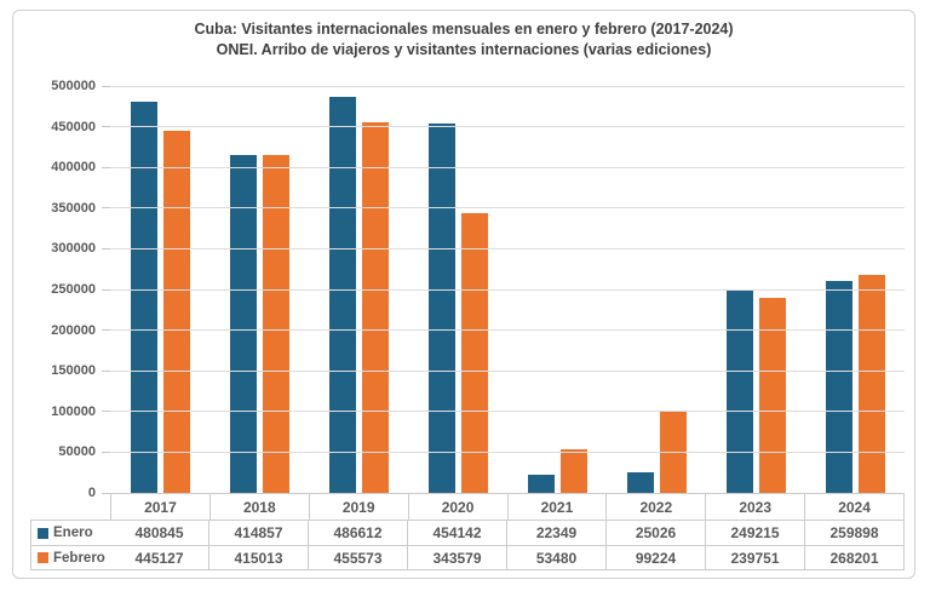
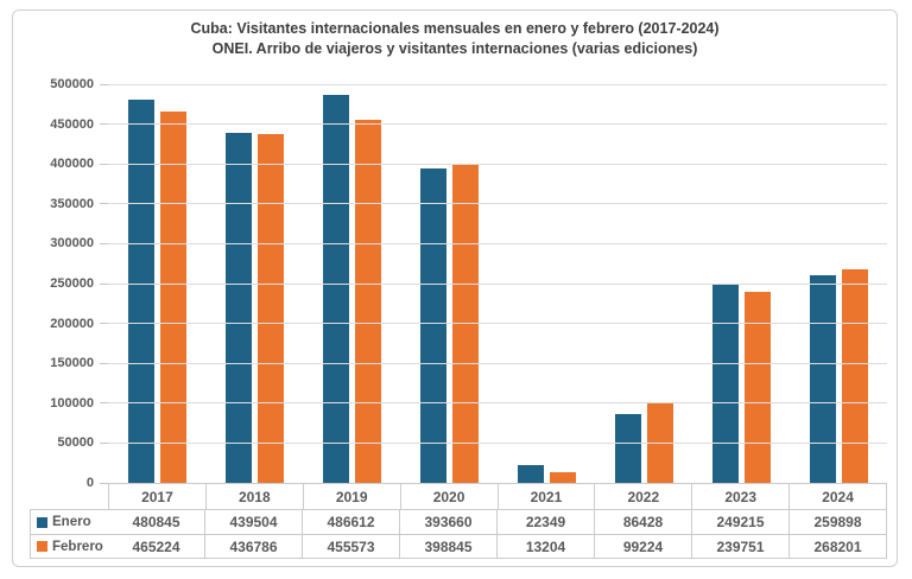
Febrero/2017: 445127 -> 465224
Enero/2018: 414857 -> 439504
Febrero/2018: 415013 -> 436786
Enero/2020: 454142 -> 393660
Febrero/2020: 343579 -> 398845
Febrero/2021: 53480 -> 13204
Enero/2022: 25026 -> 86428
